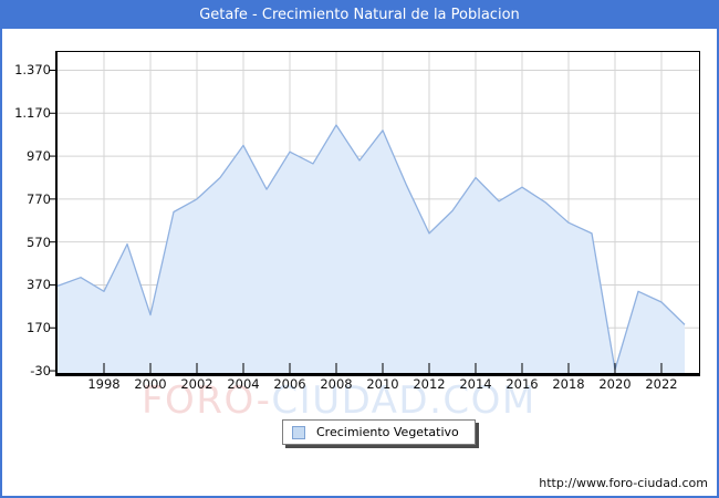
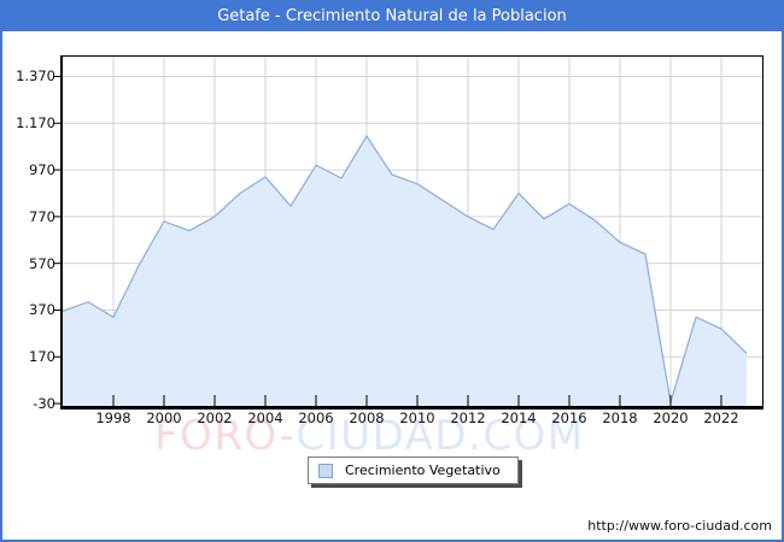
2000: 230 -> 750
2004: 1020 -> 940
2010: 1090 -> 910
2012: 610 -> 770
